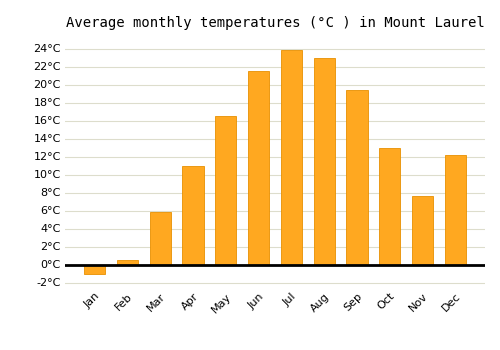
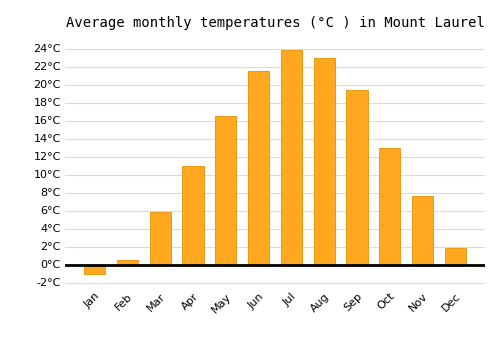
Dec: 12.2°C -> 1.8°C
